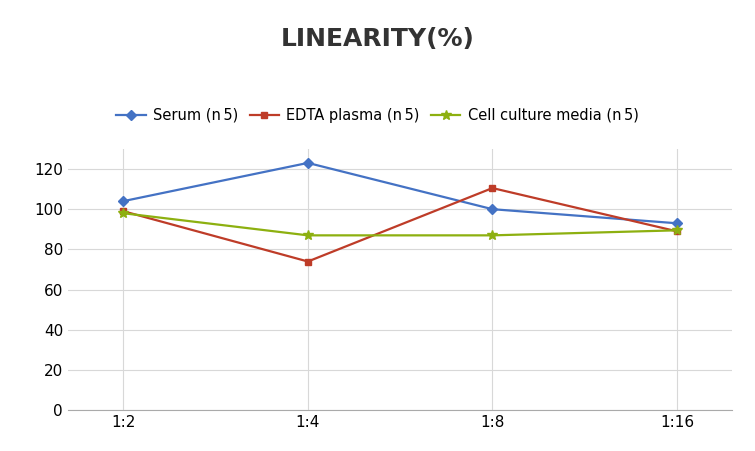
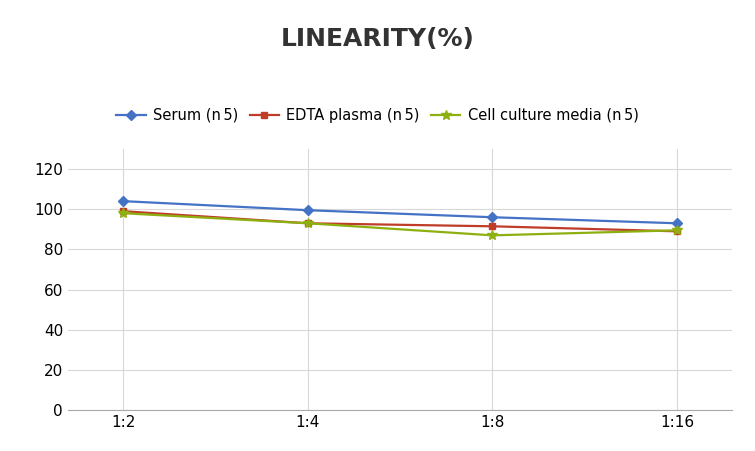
Serum (n 5)/1:4: 123.0 -> 99.5
EDTA plasma (n 5)/1:4: 74.0 -> 93.0
Cell culture media (n 5)/1:4: 87.0 -> 93.0
Serum (n 5)/1:8: 100.0 -> 96.0
EDTA plasma (n 5)/1:8: 110.5 -> 91.5
